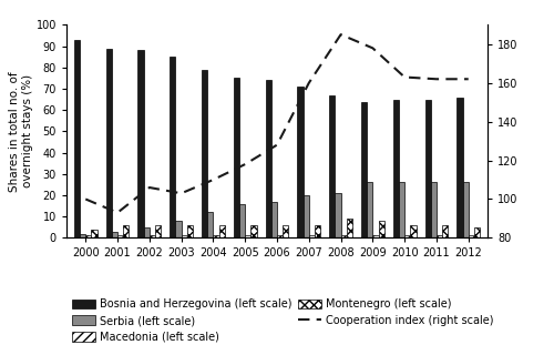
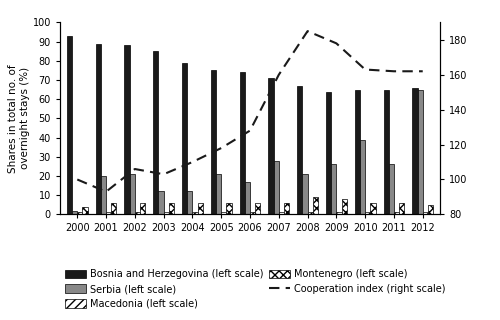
Serbia (left scale)/2001: 3 -> 20
Serbia (left scale)/2002: 5 -> 21
Serbia (left scale)/2003: 8 -> 12
Serbia (left scale)/2005: 16 -> 21
Serbia (left scale)/2007: 20 -> 28
Serbia (left scale)/2010: 26 -> 39
Serbia (left scale)/2012: 26 -> 65
